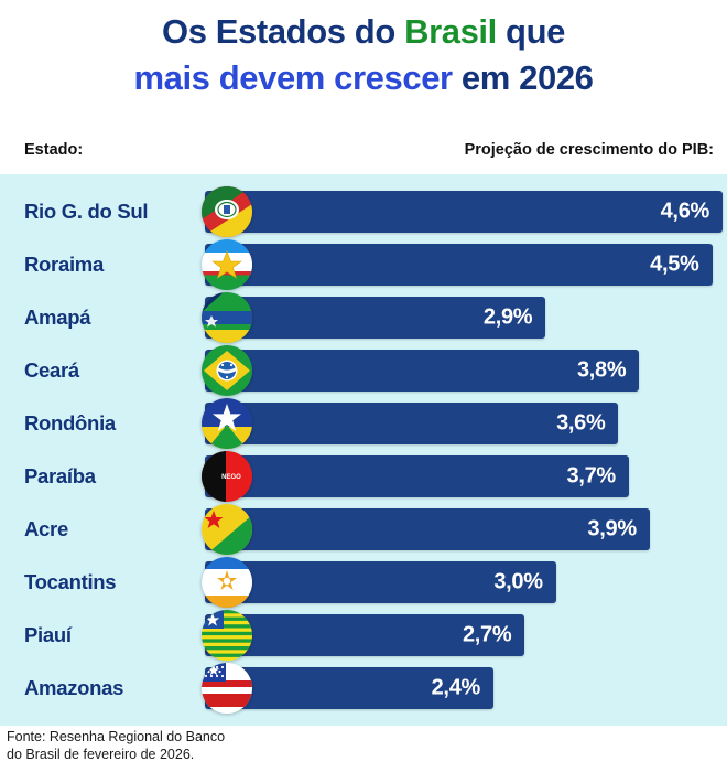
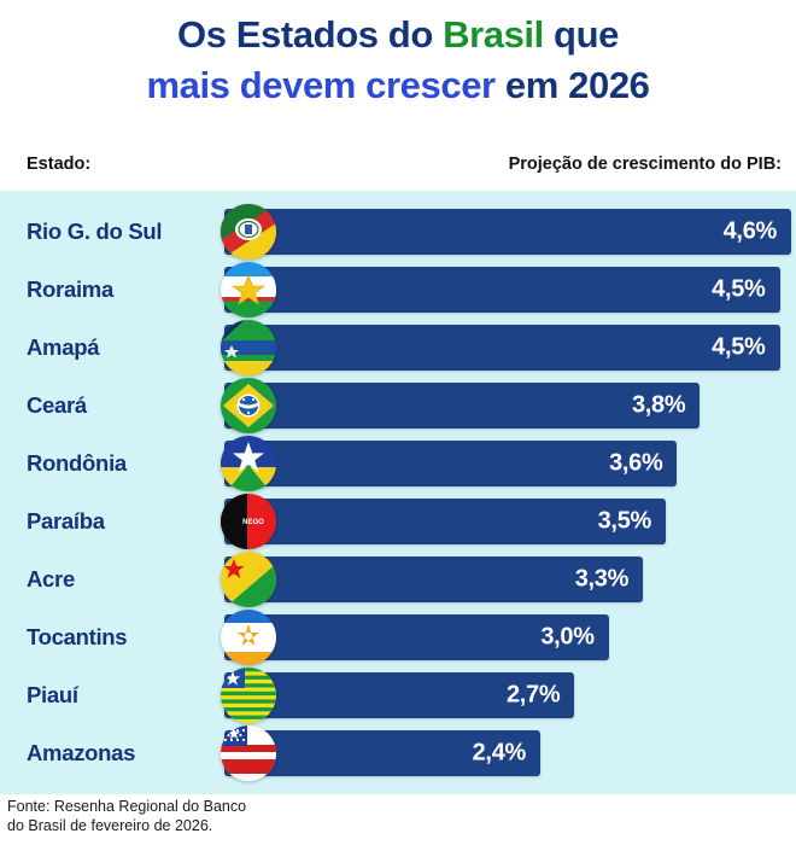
Amapá: 2,9% -> 4,5%
Paraíba: 3,7% -> 3,5%
Acre: 3,9% -> 3,3%
